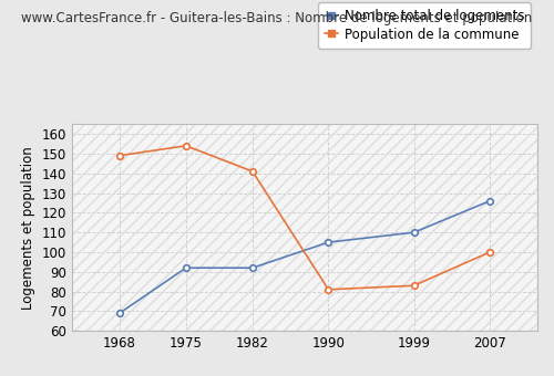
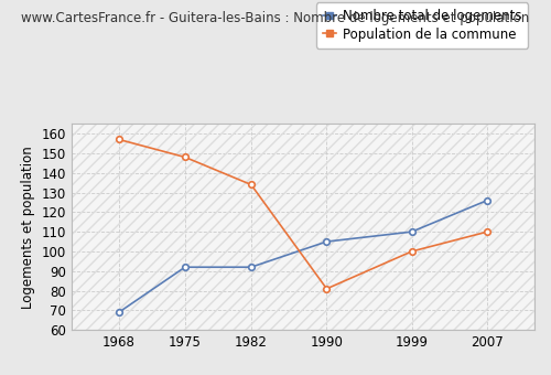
Population de la commune/1968: 149 -> 157
Population de la commune/1975: 154 -> 148
Population de la commune/1982: 141 -> 134
Population de la commune/1999: 83 -> 100
Population de la commune/2007: 100 -> 110
